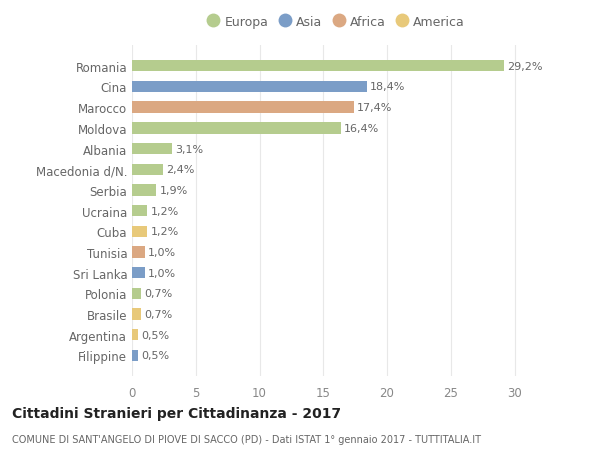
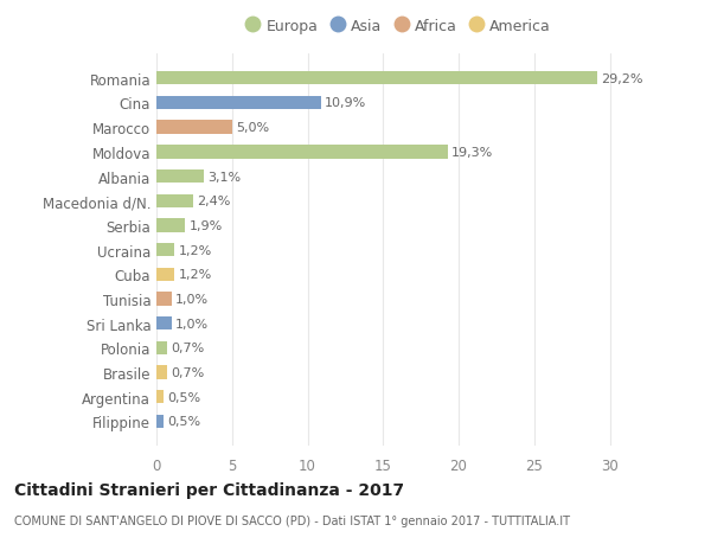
Cina: 18,4% -> 10,9%
Marocco: 17,4% -> 5,0%
Moldova: 16,4% -> 19,3%
